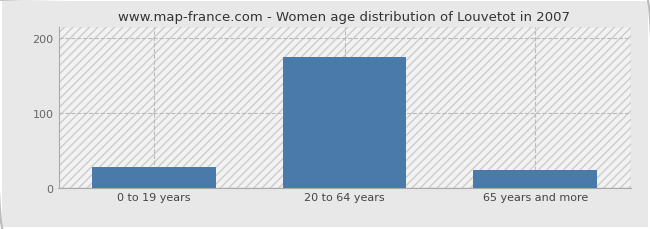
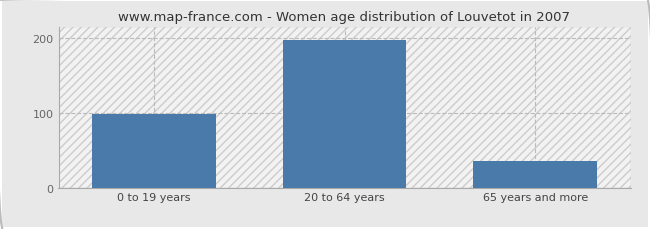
0 to 19 years: 28 -> 98
20 to 64 years: 174 -> 197
65 years and more: 24 -> 35
